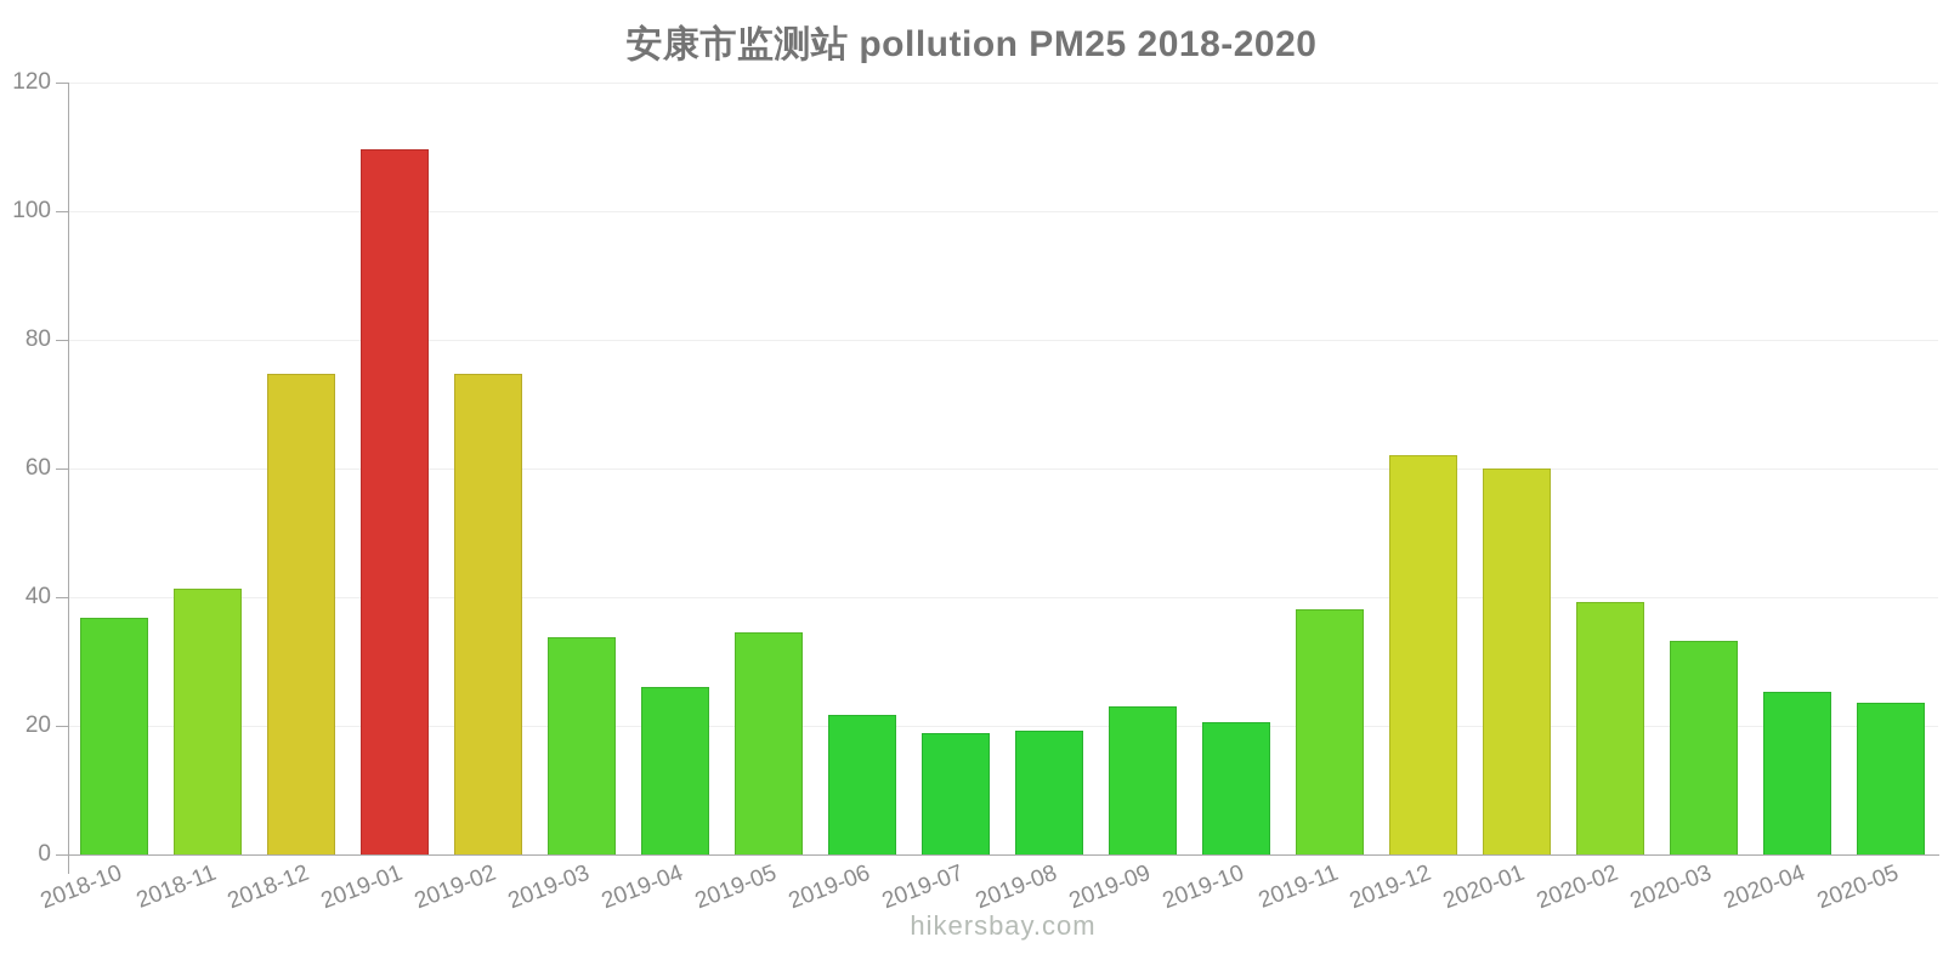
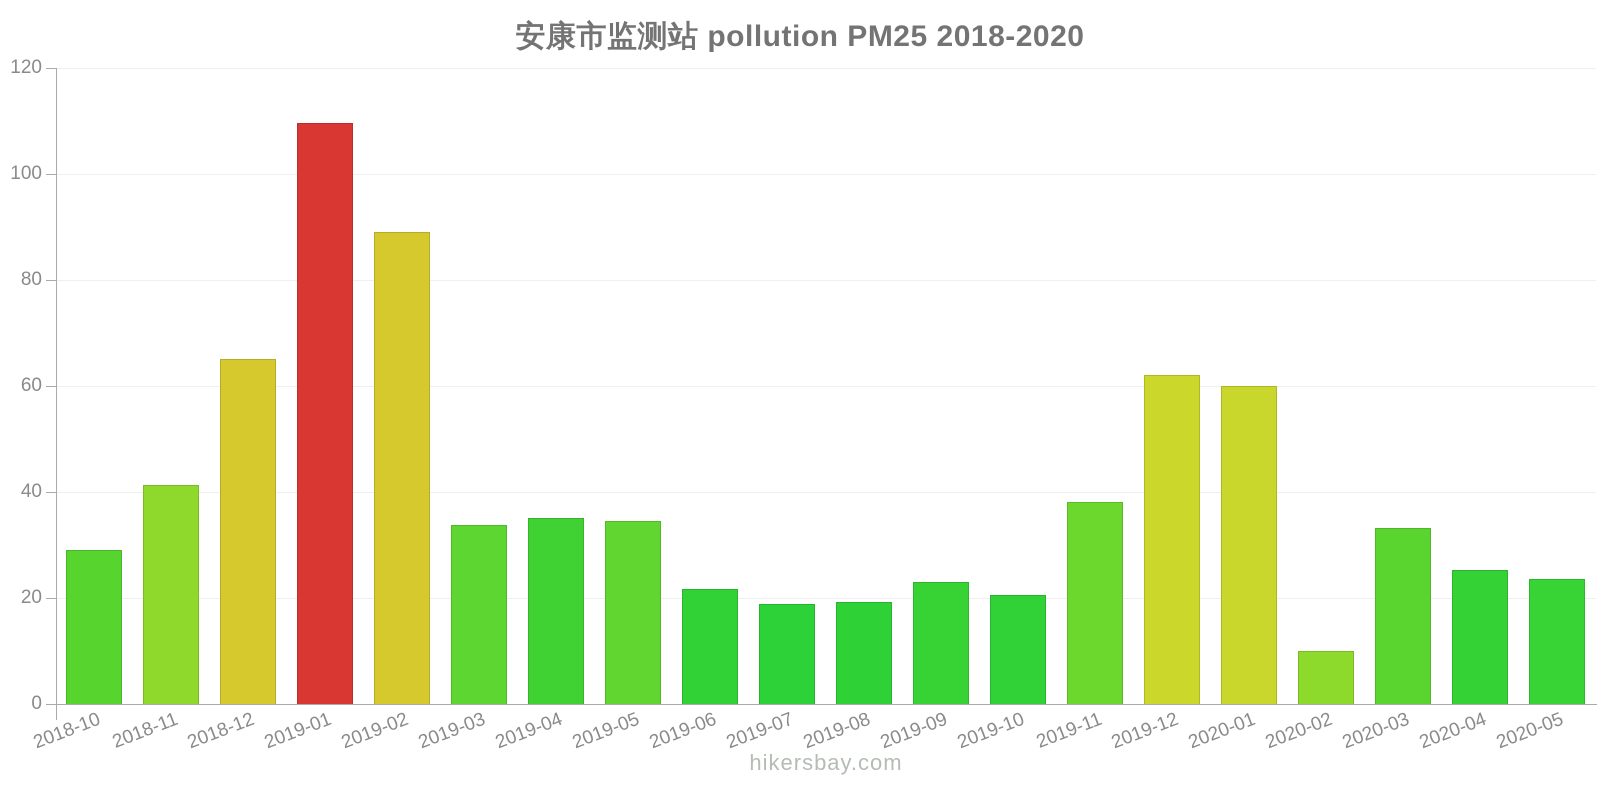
2018-10: 37 -> 29
2018-12: 75 -> 65
2019-02: 75 -> 89
2019-04: 26 -> 35
2020-02: 39 -> 10
